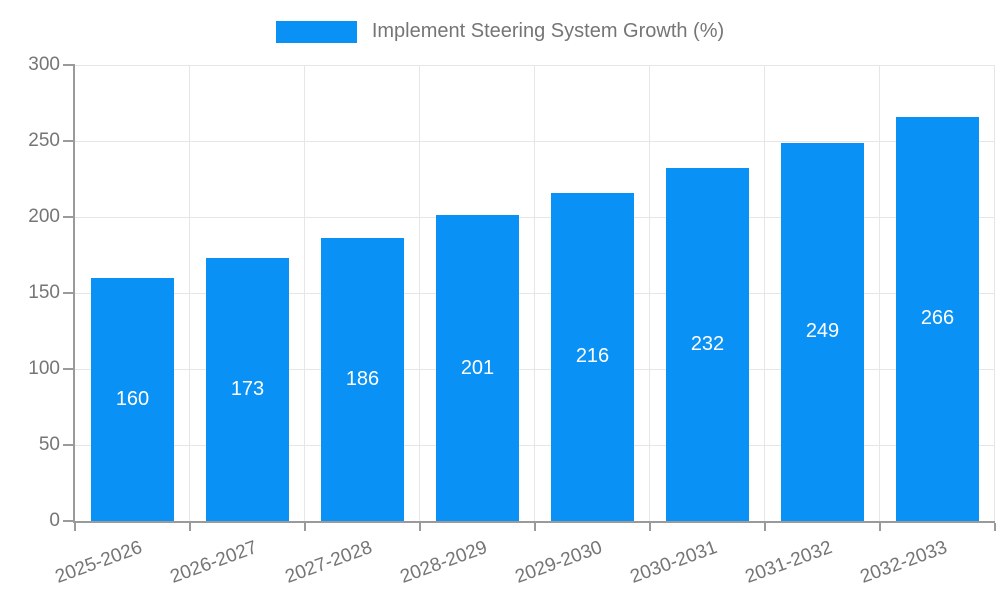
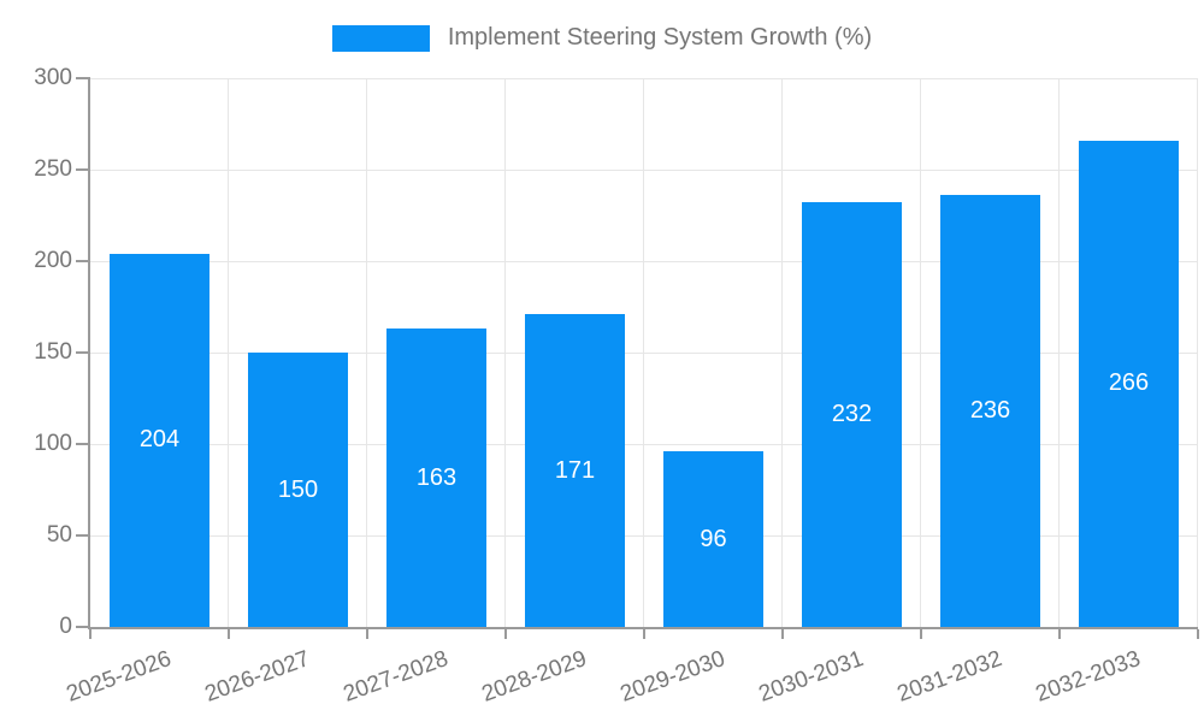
2025-2026: 160 -> 204
2026-2027: 173 -> 150
2027-2028: 186 -> 163
2028-2029: 201 -> 171
2029-2030: 216 -> 96
2031-2032: 249 -> 236
